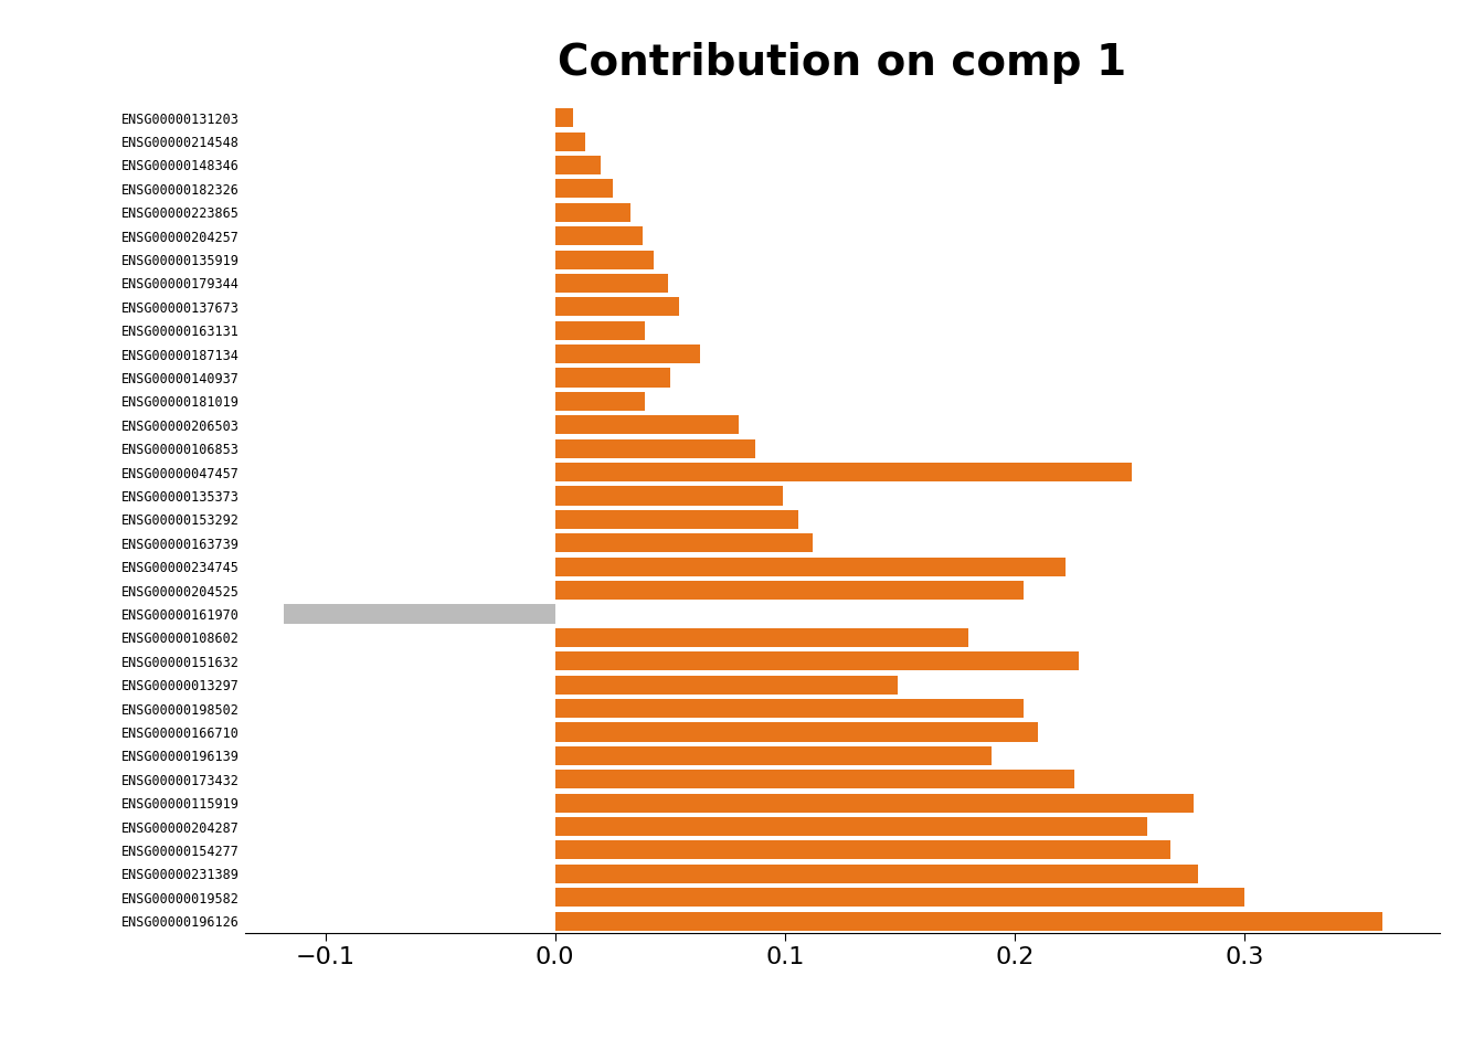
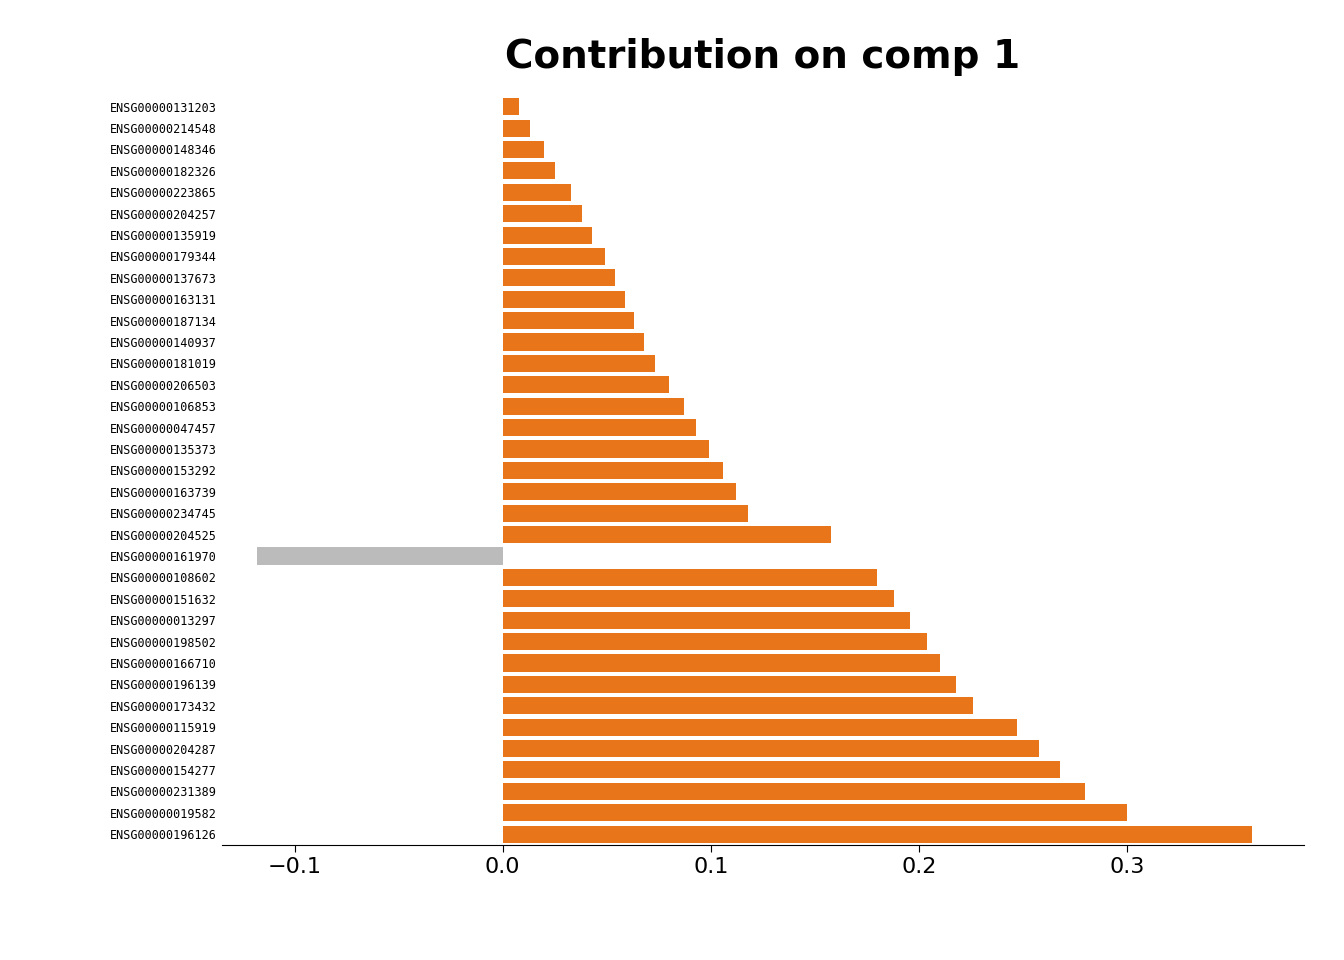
ENSG00000163131: 0.039 -> 0.059
ENSG00000140937: 0.050 -> 0.068
ENSG00000181019: 0.039 -> 0.073
ENSG00000047457: 0.251 -> 0.093
ENSG00000234745: 0.222 -> 0.118
ENSG00000204525: 0.204 -> 0.158
ENSG00000151632: 0.228 -> 0.188
ENSG00000013297: 0.149 -> 0.196
ENSG00000196139: 0.190 -> 0.218
ENSG00000115919: 0.278 -> 0.247
